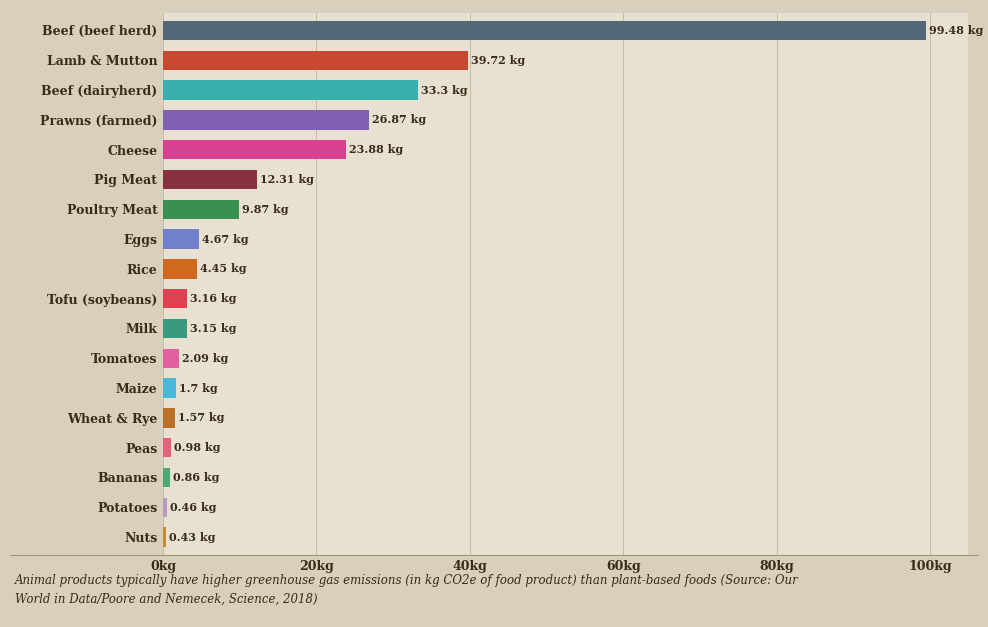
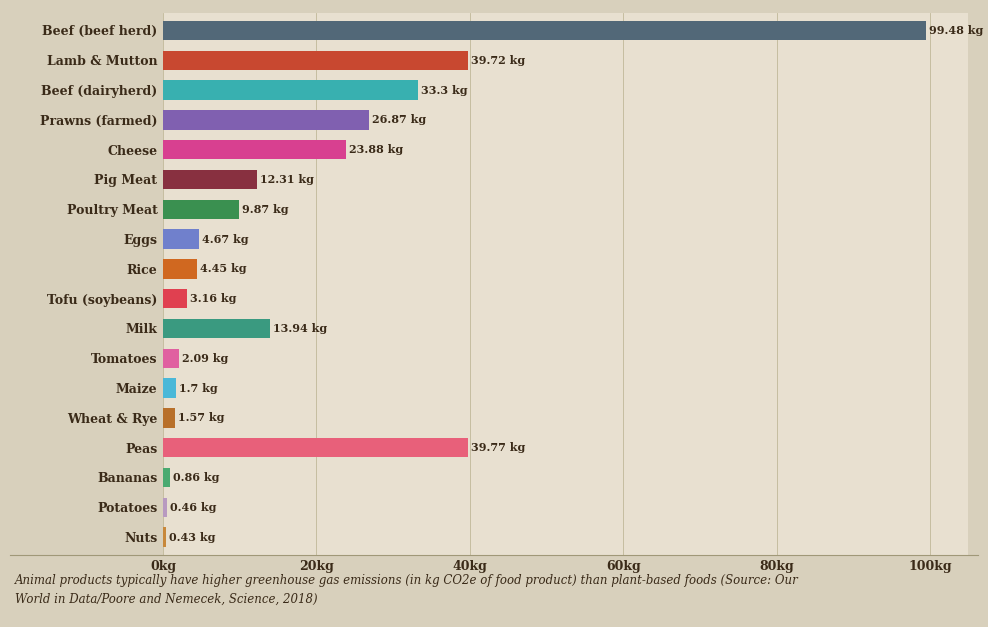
Milk: 3.15 -> 13.94
Peas: 0.98 -> 39.77
